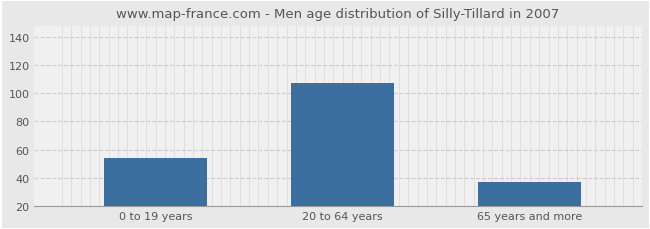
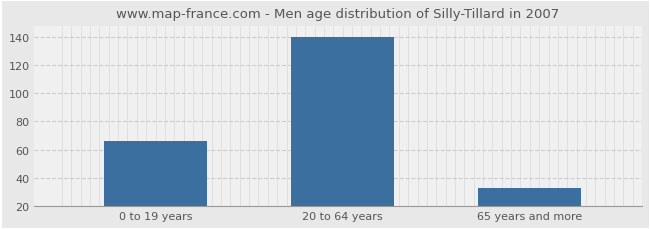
0 to 19 years: 54 -> 66
20 to 64 years: 107 -> 140
65 years and more: 37 -> 33
